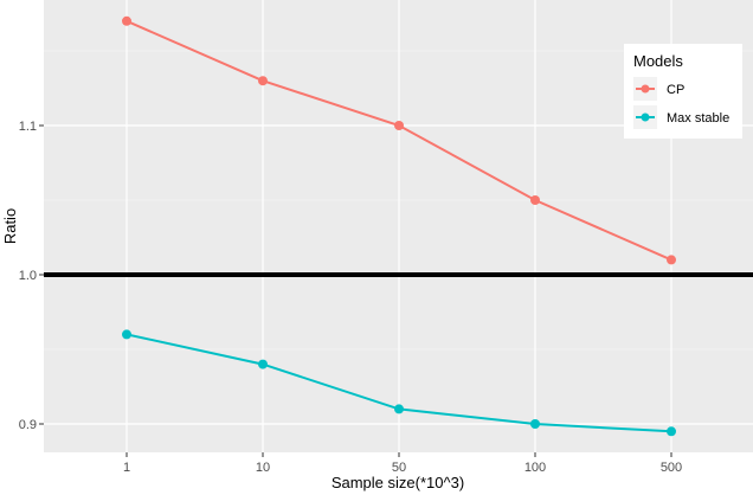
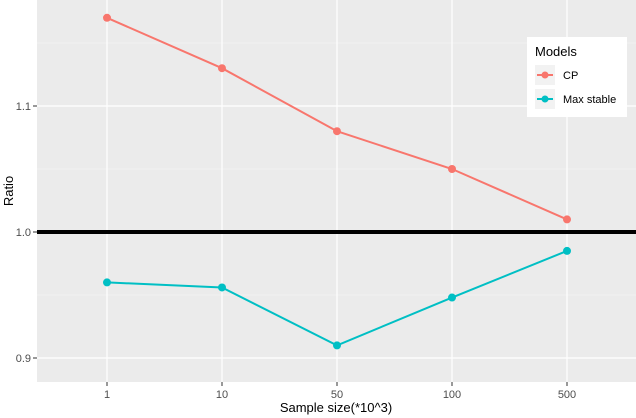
Max stable/10: 0.940 -> 0.956
CP/50: 1.10 -> 1.08
Max stable/100: 0.900 -> 0.948
Max stable/500: 0.895 -> 0.985
